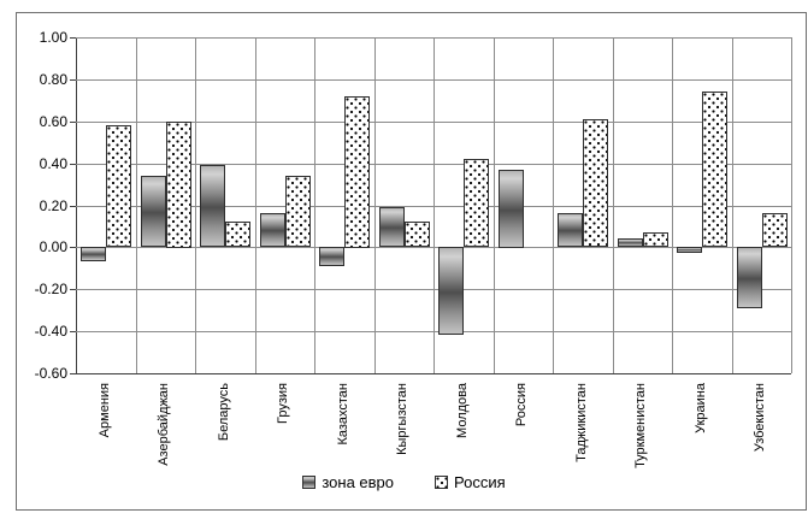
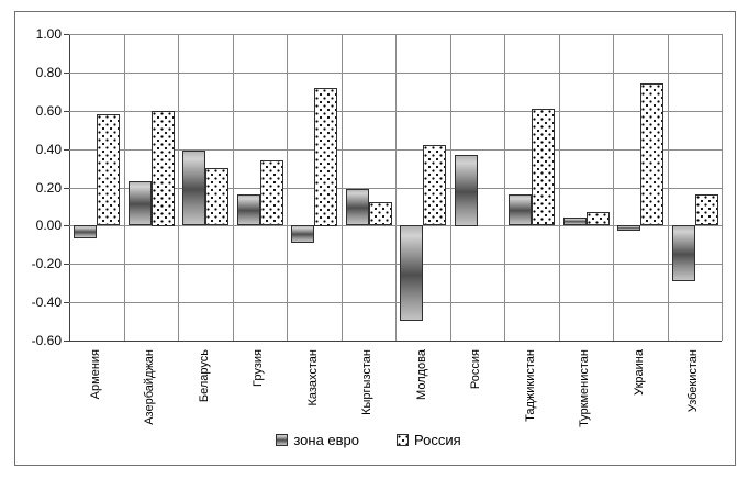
зона евро/Азербайджан: 0.34 -> 0.23
Россия/Беларусь: 0.12 -> 0.30
зона евро/Молдова: -0.42 -> -0.50
